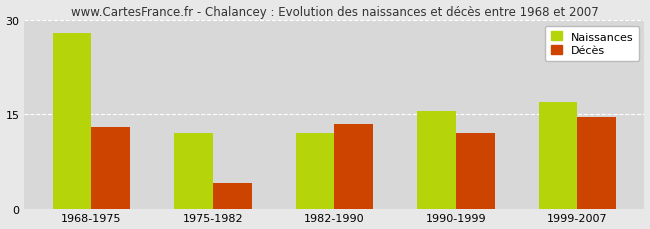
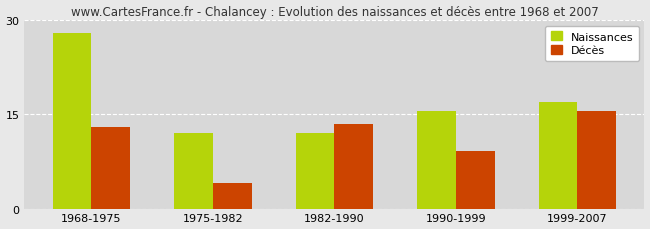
Décès/1990-1999: 12.0 -> 9.2
Décès/1999-2007: 14.5 -> 15.6
